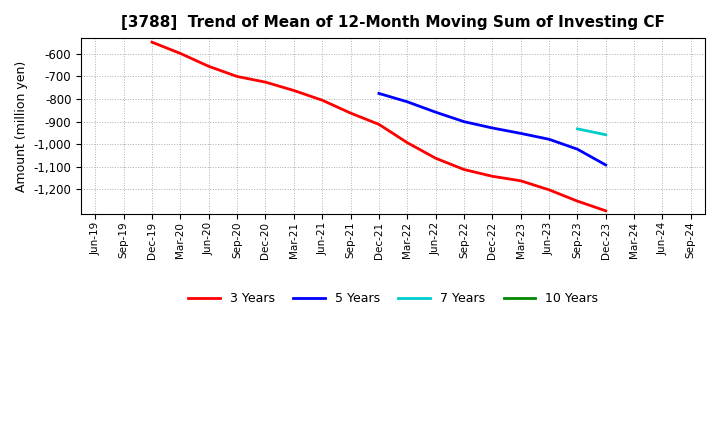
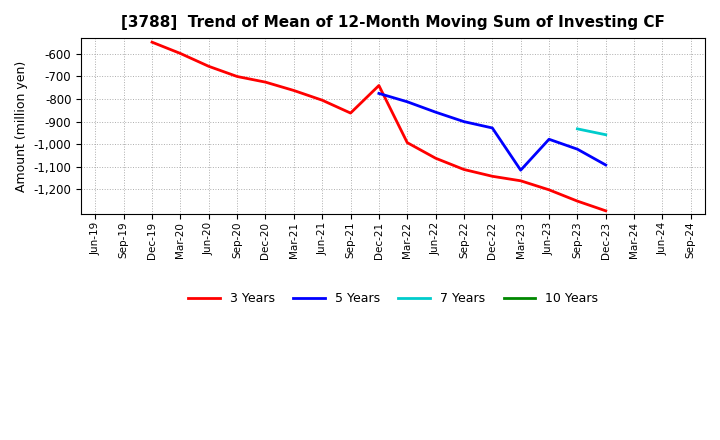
3 Years/Dec-21: -912 -> -740
5 Years/Mar-23: -952 -> -1,115
